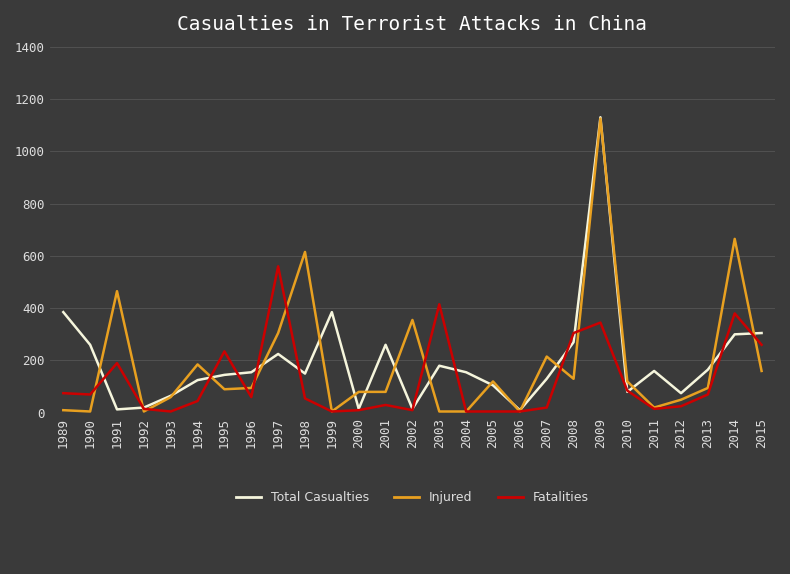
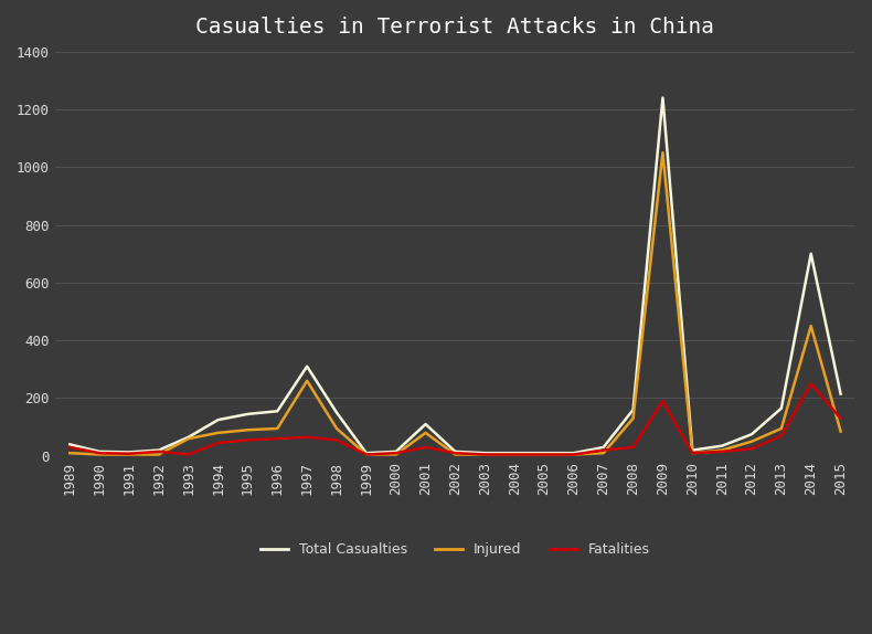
Fatalities/1989: 75 -> 30
Total Casualties/1989: 385 -> 40
Fatalities/1990: 70 -> 10
Total Casualties/1990: 260 -> 15
Fatalities/1991: 190 -> 8
Injured/1991: 465 -> 5
Injured/1994: 185 -> 80
Fatalities/1995: 235 -> 55
Fatalities/1997: 560 -> 65
Injured/1997: 305 -> 260
Total Casualties/1997: 225 -> 310
Injured/1998: 615 -> 95
Total Casualties/1999: 385 -> 10
Injured/2000: 80 -> 5
Total Casualties/2001: 260 -> 110
Injured/2002: 355 -> 5
Fatalities/2003: 415 -> 5
Total Casualties/2003: 180 -> 10
Total Casualties/2004: 155 -> 10
Injured/2005: 120 -> 5
Total Casualties/2005: 105 -> 10
Injured/2007: 215 -> 10
Total Casualties/2007: 130 -> 30
Fatalities/2008: 305 -> 30
Total Casualties/2008: 270 -> 160
Fatalities/2009: 345 -> 190
Injured/2009: 1125 -> 1050
Total Casualties/2009: 1130 -> 1240
Fatalities/2010: 85 -> 10
Injured/2010: 120 -> 10
Total Casualties/2010: 80 -> 20
Total Casualties/2011: 160 -> 35
Fatalities/2014: 380 -> 250
Injured/2014: 665 -> 450
Total Casualties/2014: 300 -> 700
Fatalities/2015: 260 -> 130
Injured/2015: 160 -> 85
Total Casualties/2015: 305 -> 215
